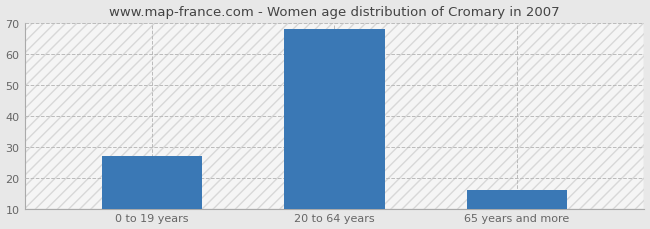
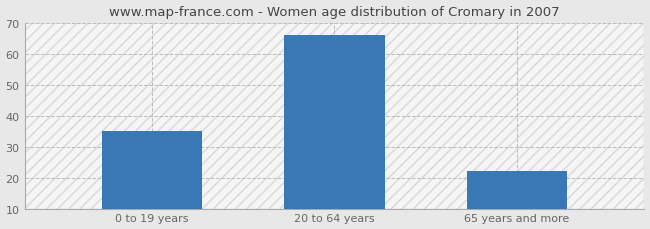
0 to 19 years: 27 -> 35
20 to 64 years: 68 -> 66
65 years and more: 16 -> 22
